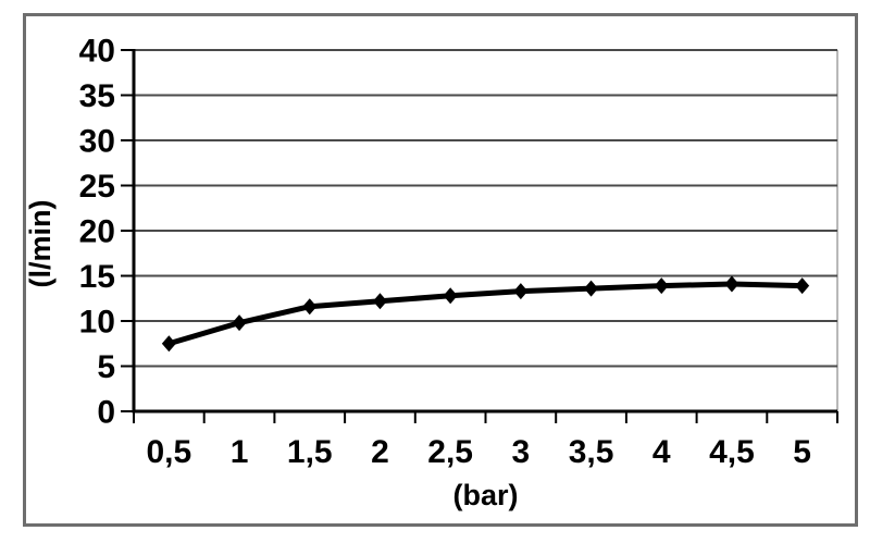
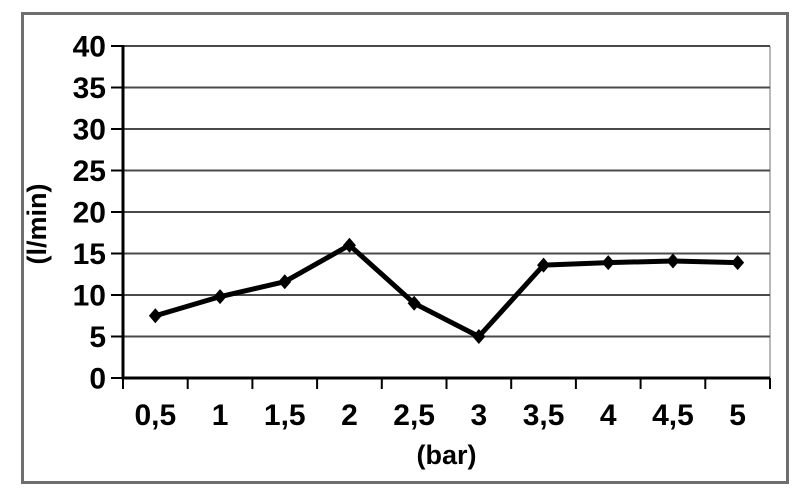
2: 12 -> 16
2,5: 13 -> 9
3: 13 -> 5
